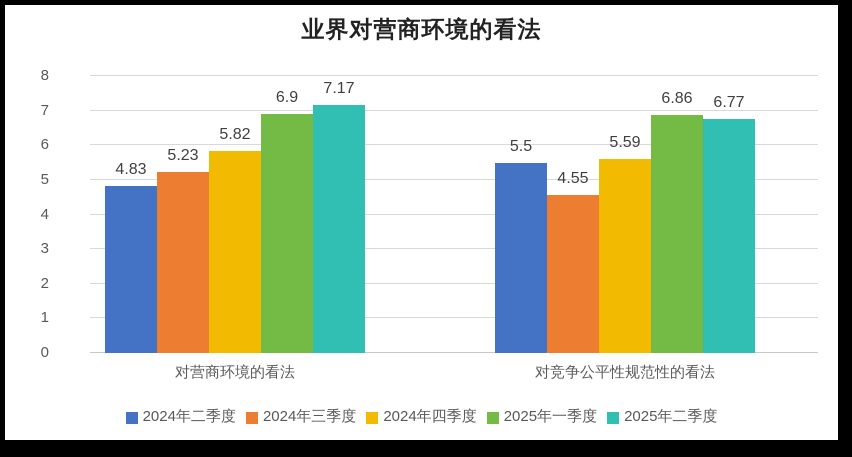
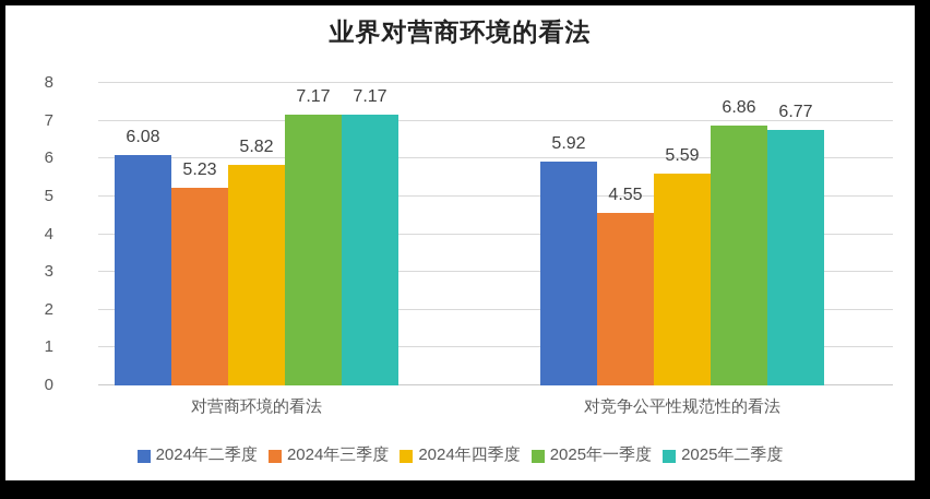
2024年二季度/对营商环境的看法: 4.83 -> 6.08
2025年一季度/对营商环境的看法: 6.9 -> 7.17
2024年二季度/对竞争公平性规范性的看法: 5.5 -> 5.92
